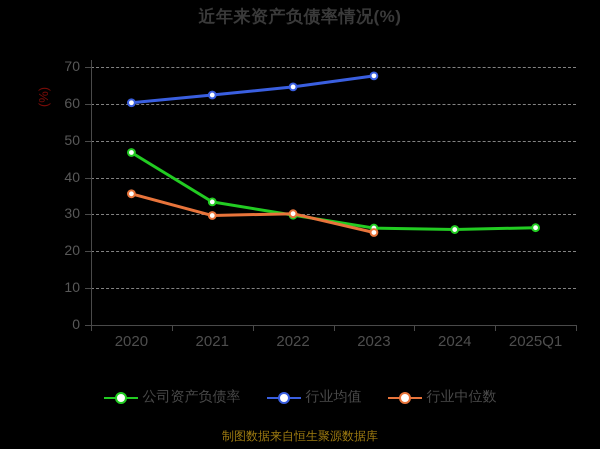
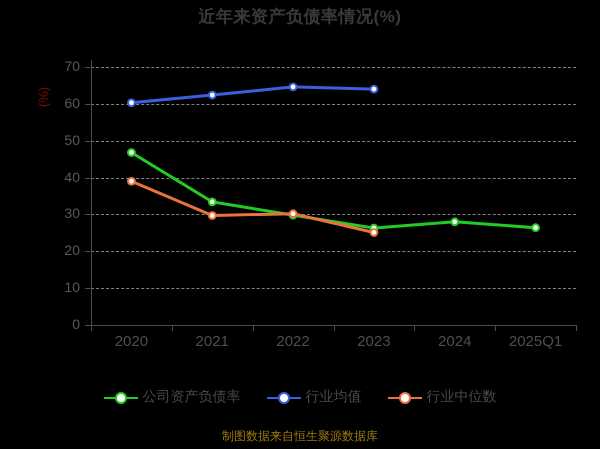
行业中位数/2020: 36 -> 39
行业均值/2023: 68 -> 64
公司资产负债率/2024: 26 -> 28
